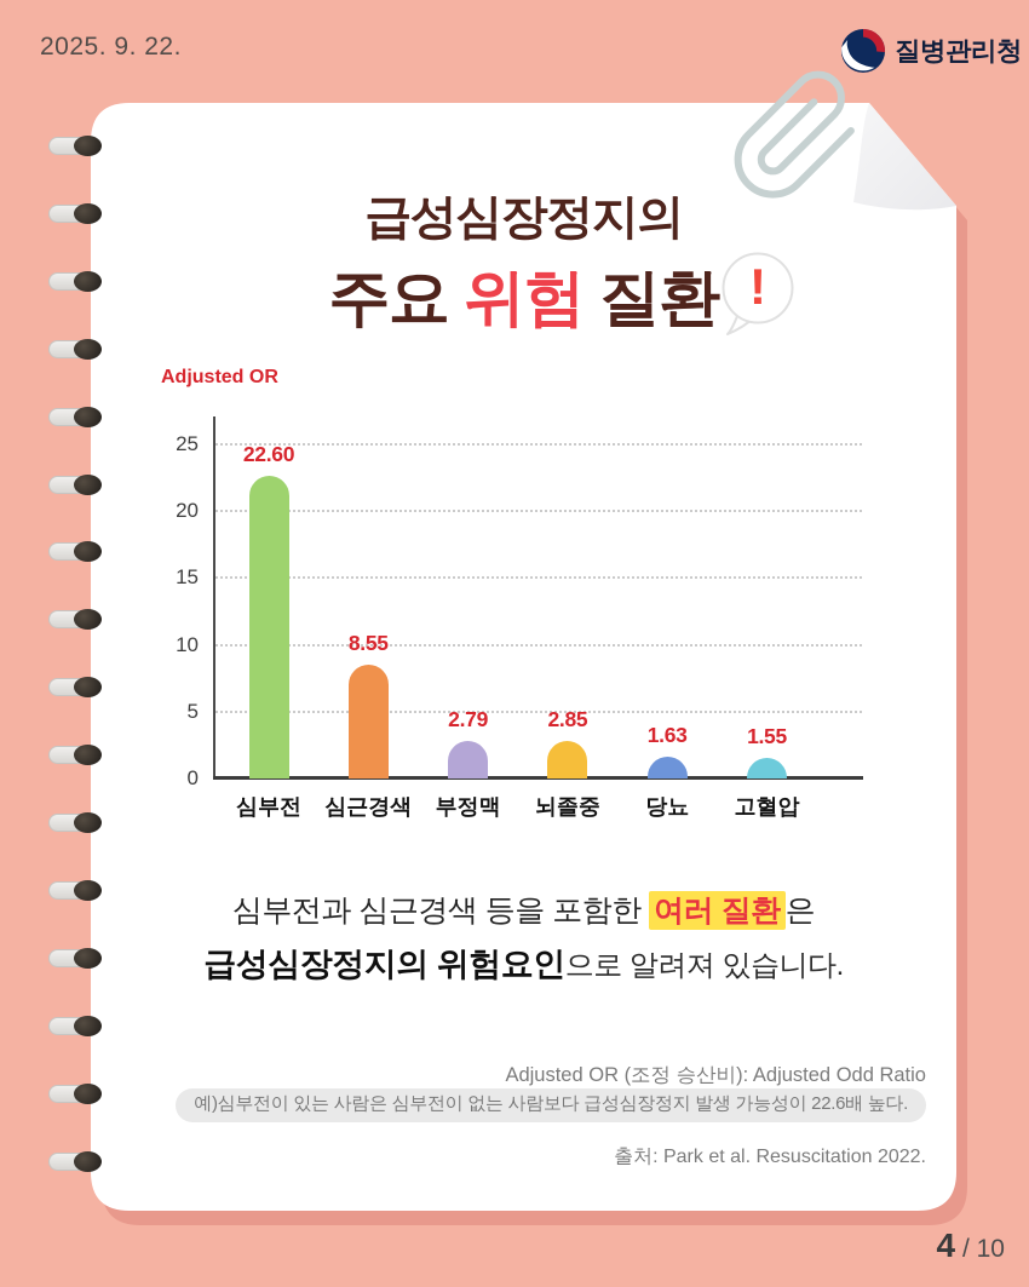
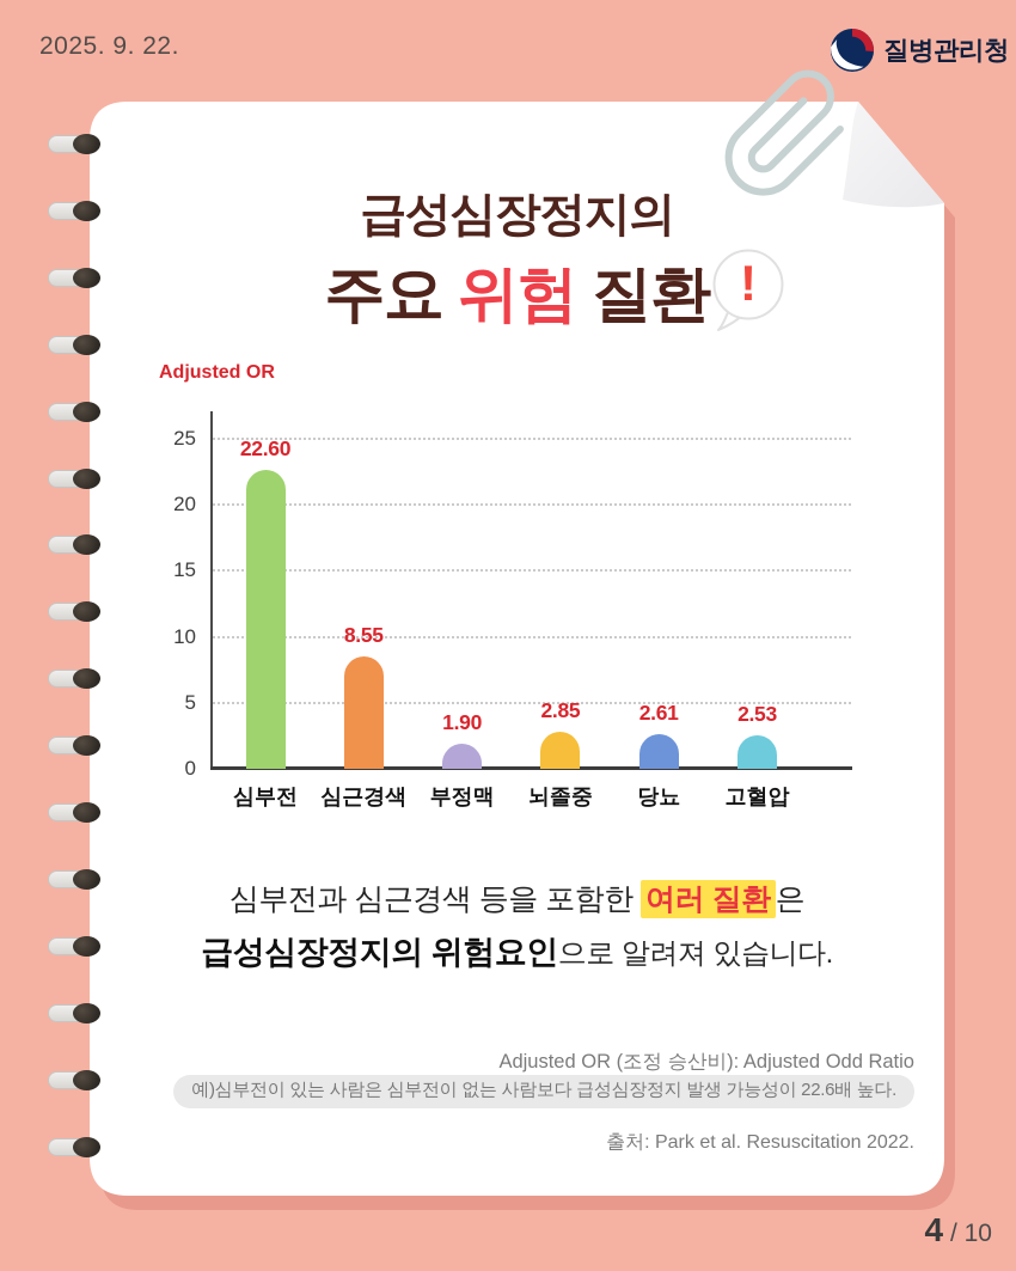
부정맥: 2.79 -> 1.90
당뇨: 1.63 -> 2.61
고혈압: 1.55 -> 2.53
